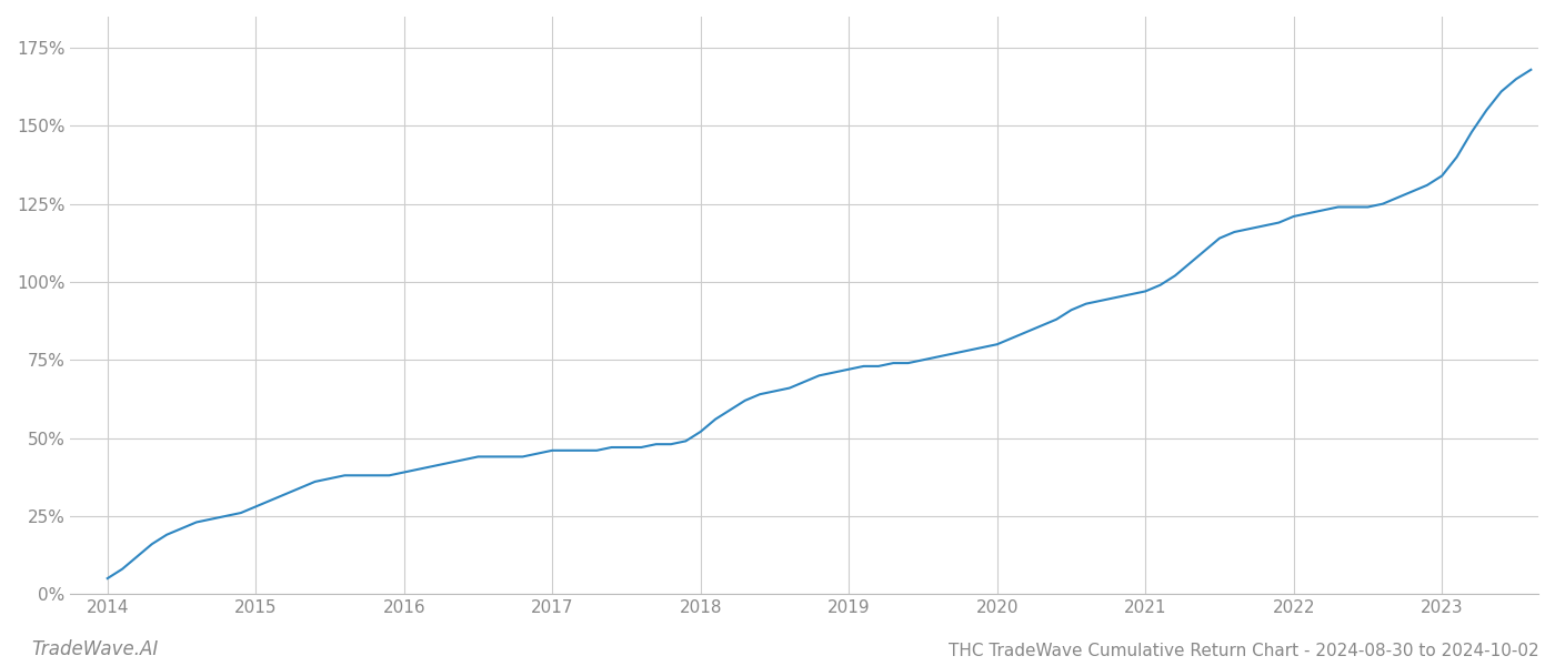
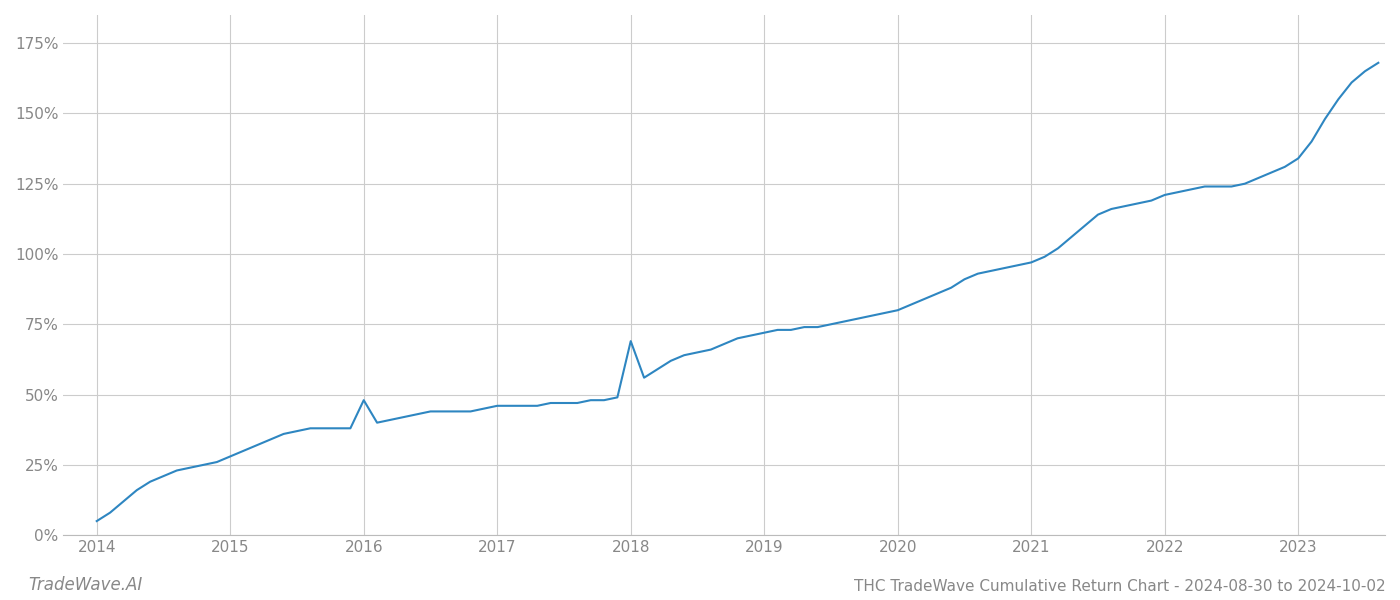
2016: 39% -> 48%
2018: 52% -> 69%
